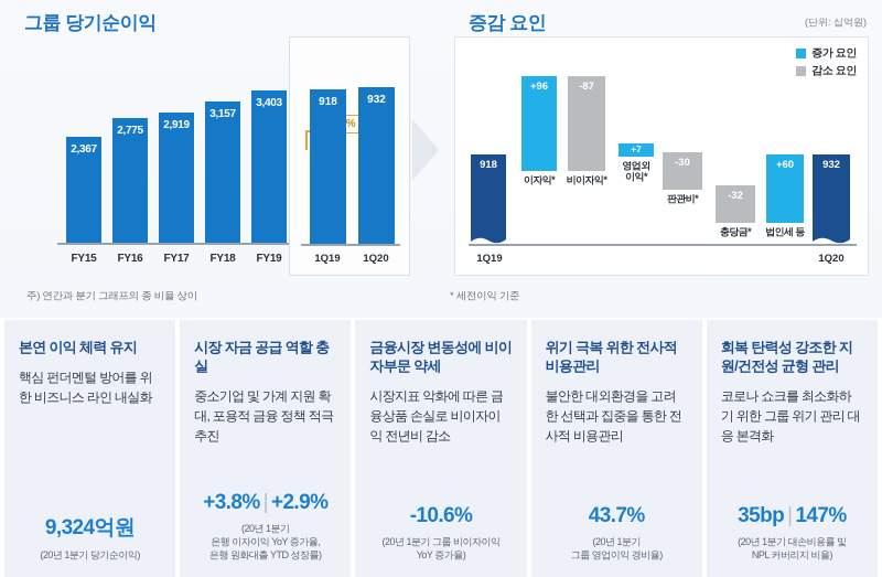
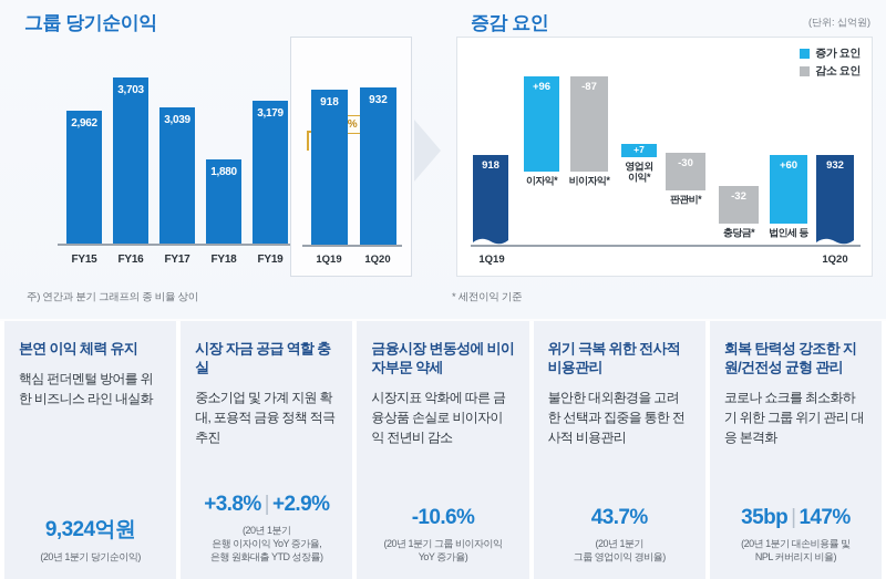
그룹 당기순이익/FY15: 2,367 -> 2,962
그룹 당기순이익/FY16: 2,775 -> 3,703
그룹 당기순이익/FY17: 2,919 -> 3,039
그룹 당기순이익/FY18: 3,157 -> 1,880
그룹 당기순이익/FY19: 3,403 -> 3,179
